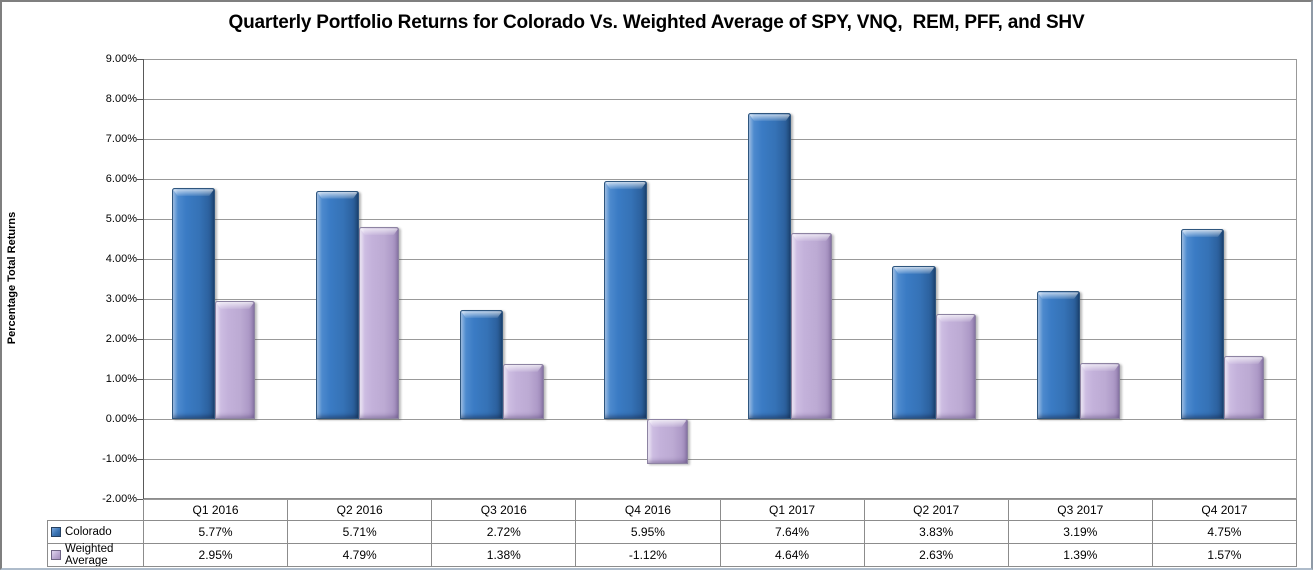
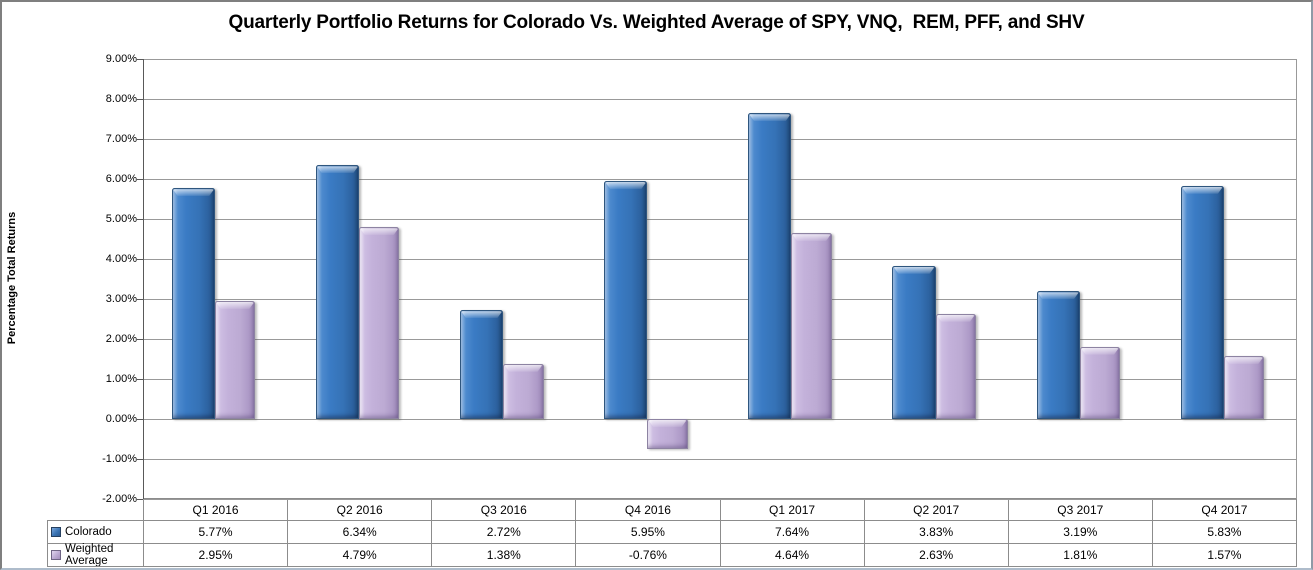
Colorado/Q2 2016: 5.71% -> 6.34%
Weighted Average/Q4 2016: -1.12% -> -0.76%
Weighted Average/Q3 2017: 1.39% -> 1.81%
Colorado/Q4 2017: 4.75% -> 5.83%
